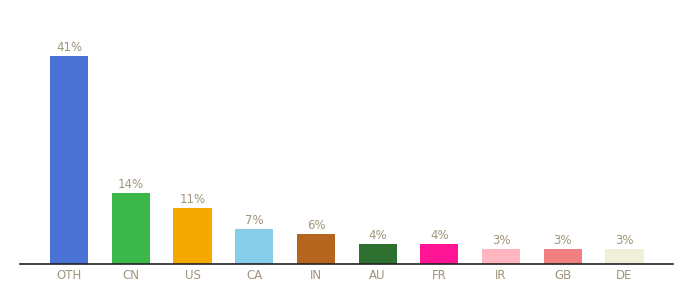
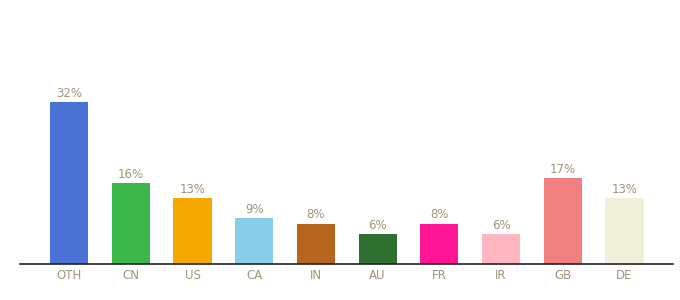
OTH: 41% -> 32%
CN: 14% -> 16%
US: 11% -> 13%
CA: 7% -> 9%
IN: 6% -> 8%
AU: 4% -> 6%
FR: 4% -> 8%
IR: 3% -> 6%
GB: 3% -> 17%
DE: 3% -> 13%
